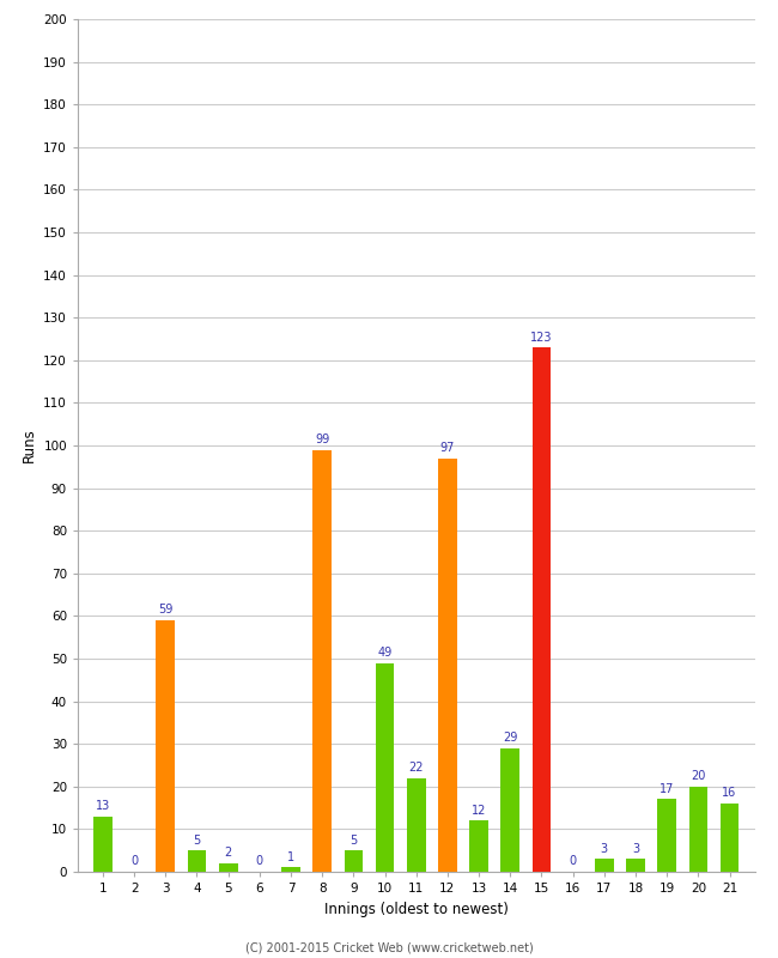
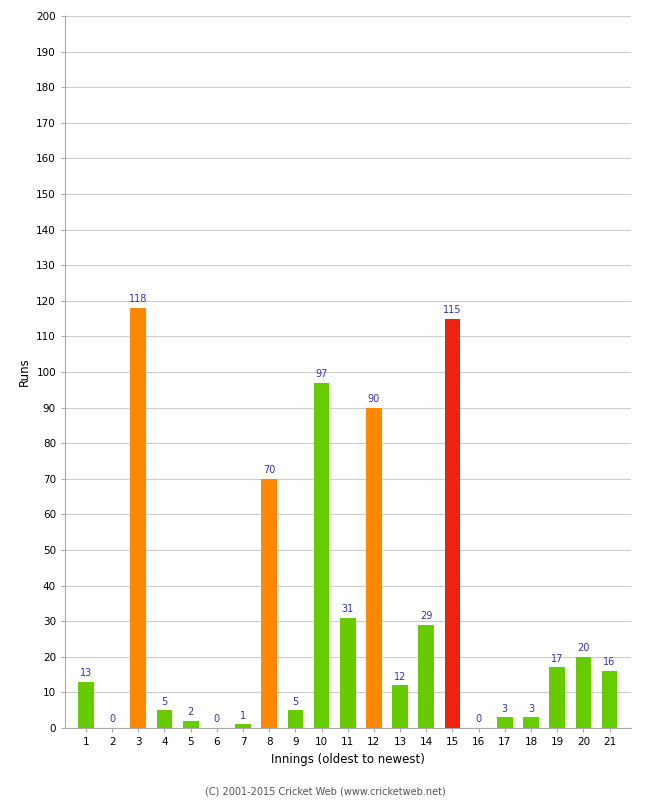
3: 59 -> 118
8: 99 -> 70
10: 49 -> 97
11: 22 -> 31
12: 97 -> 90
15: 123 -> 115
